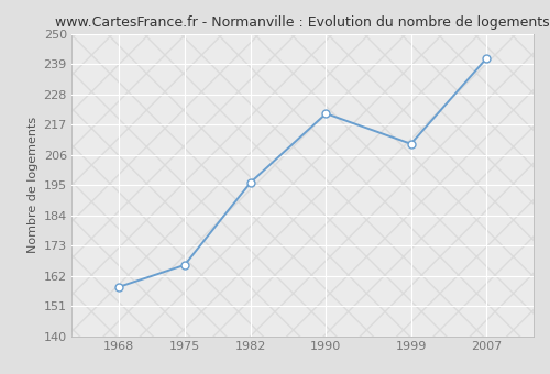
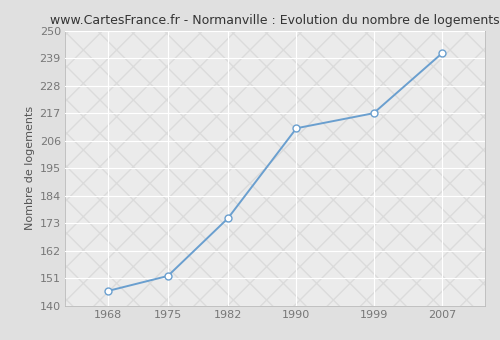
1968: 158 -> 146
1975: 166 -> 152
1982: 196 -> 175
1990: 221 -> 211
1999: 210 -> 217
